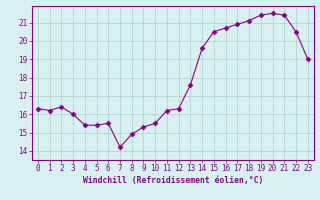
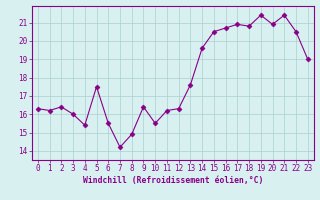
5: 15.4 -> 17.5
9: 15.3 -> 16.4
18: 21.1 -> 20.8
20: 21.5 -> 20.9
